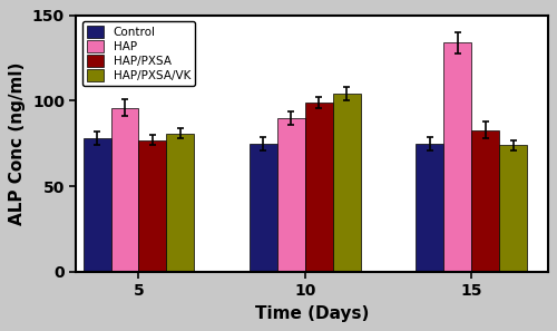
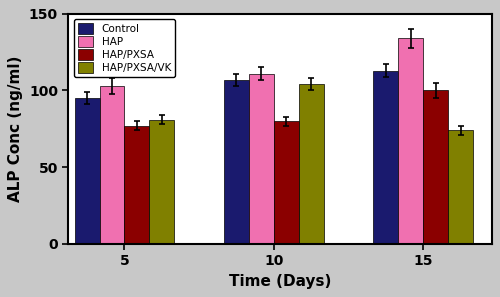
Control/5: 78 -> 95
HAP/5: 96 -> 103
Control/10: 75 -> 107
HAP/10: 90 -> 111
HAP/PXSA/10: 99 -> 80
Control/15: 75 -> 113
HAP/PXSA/15: 83 -> 100
